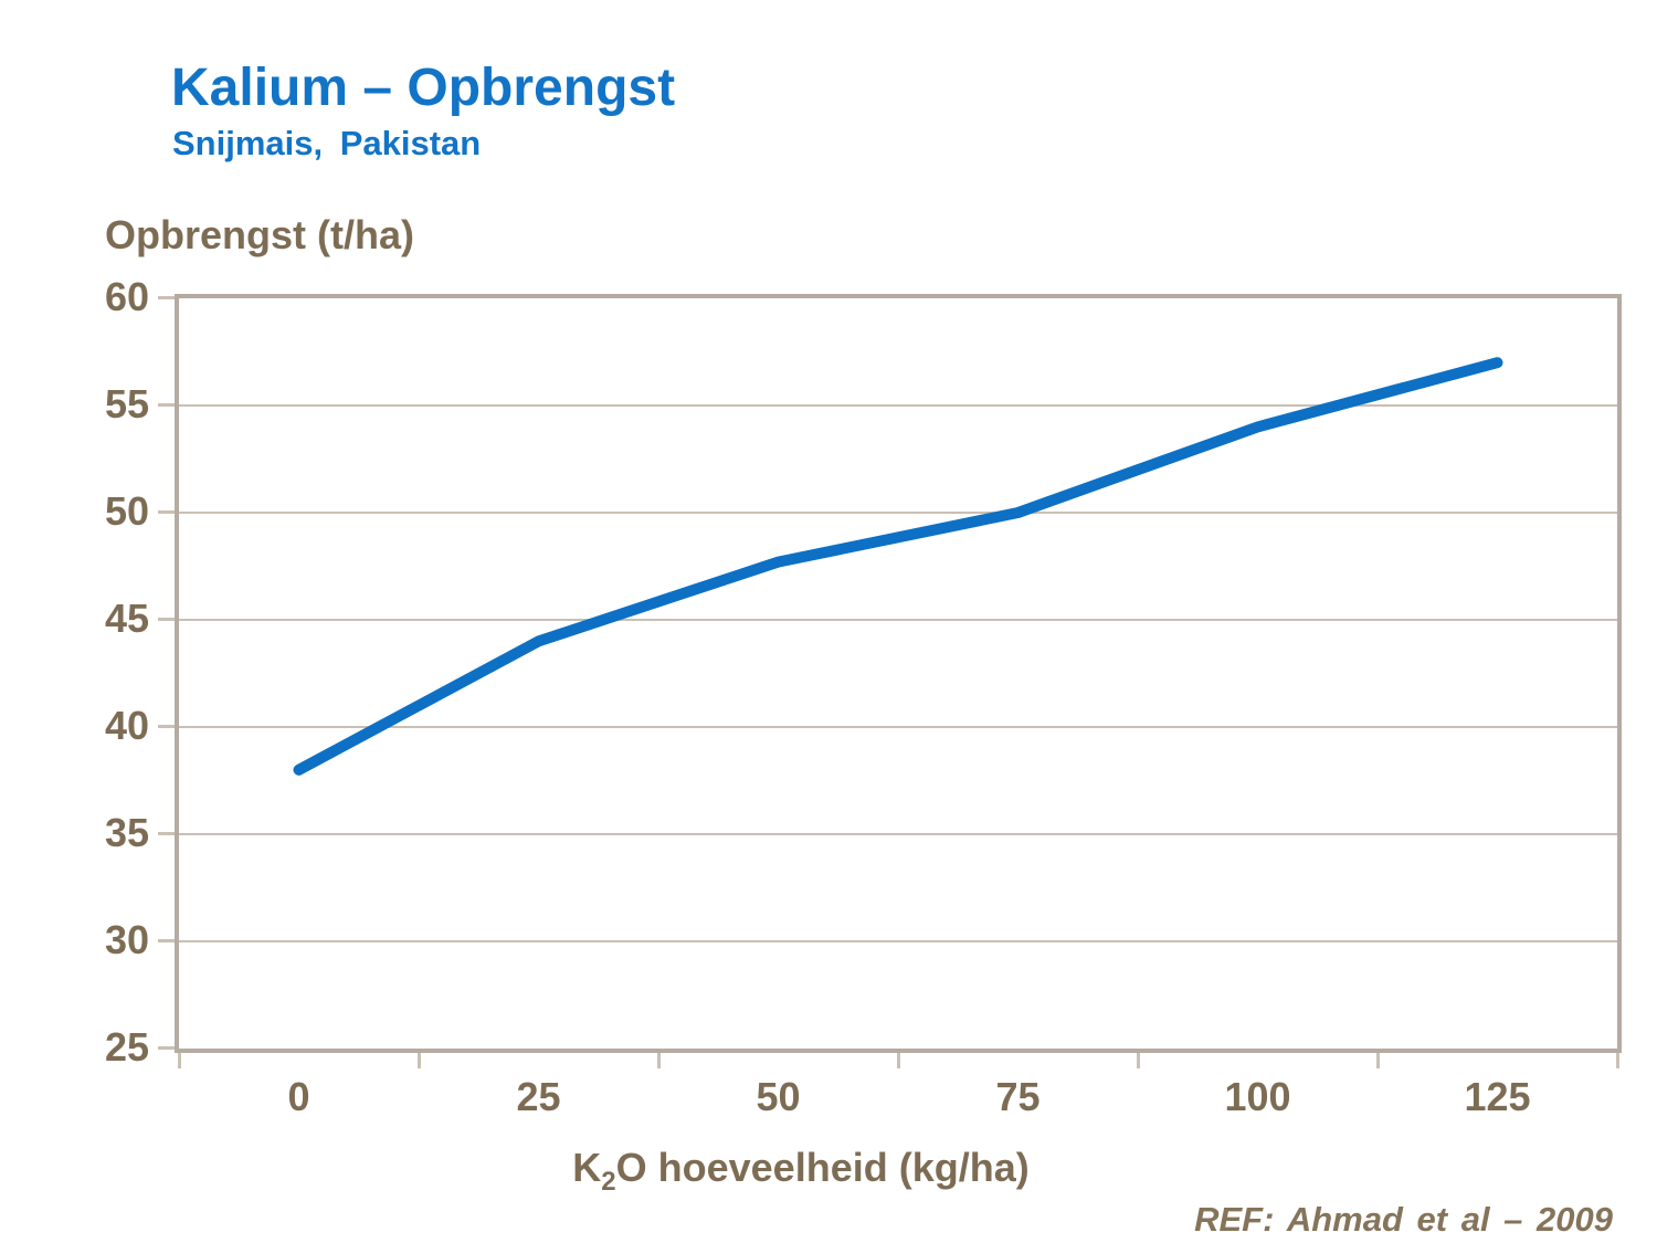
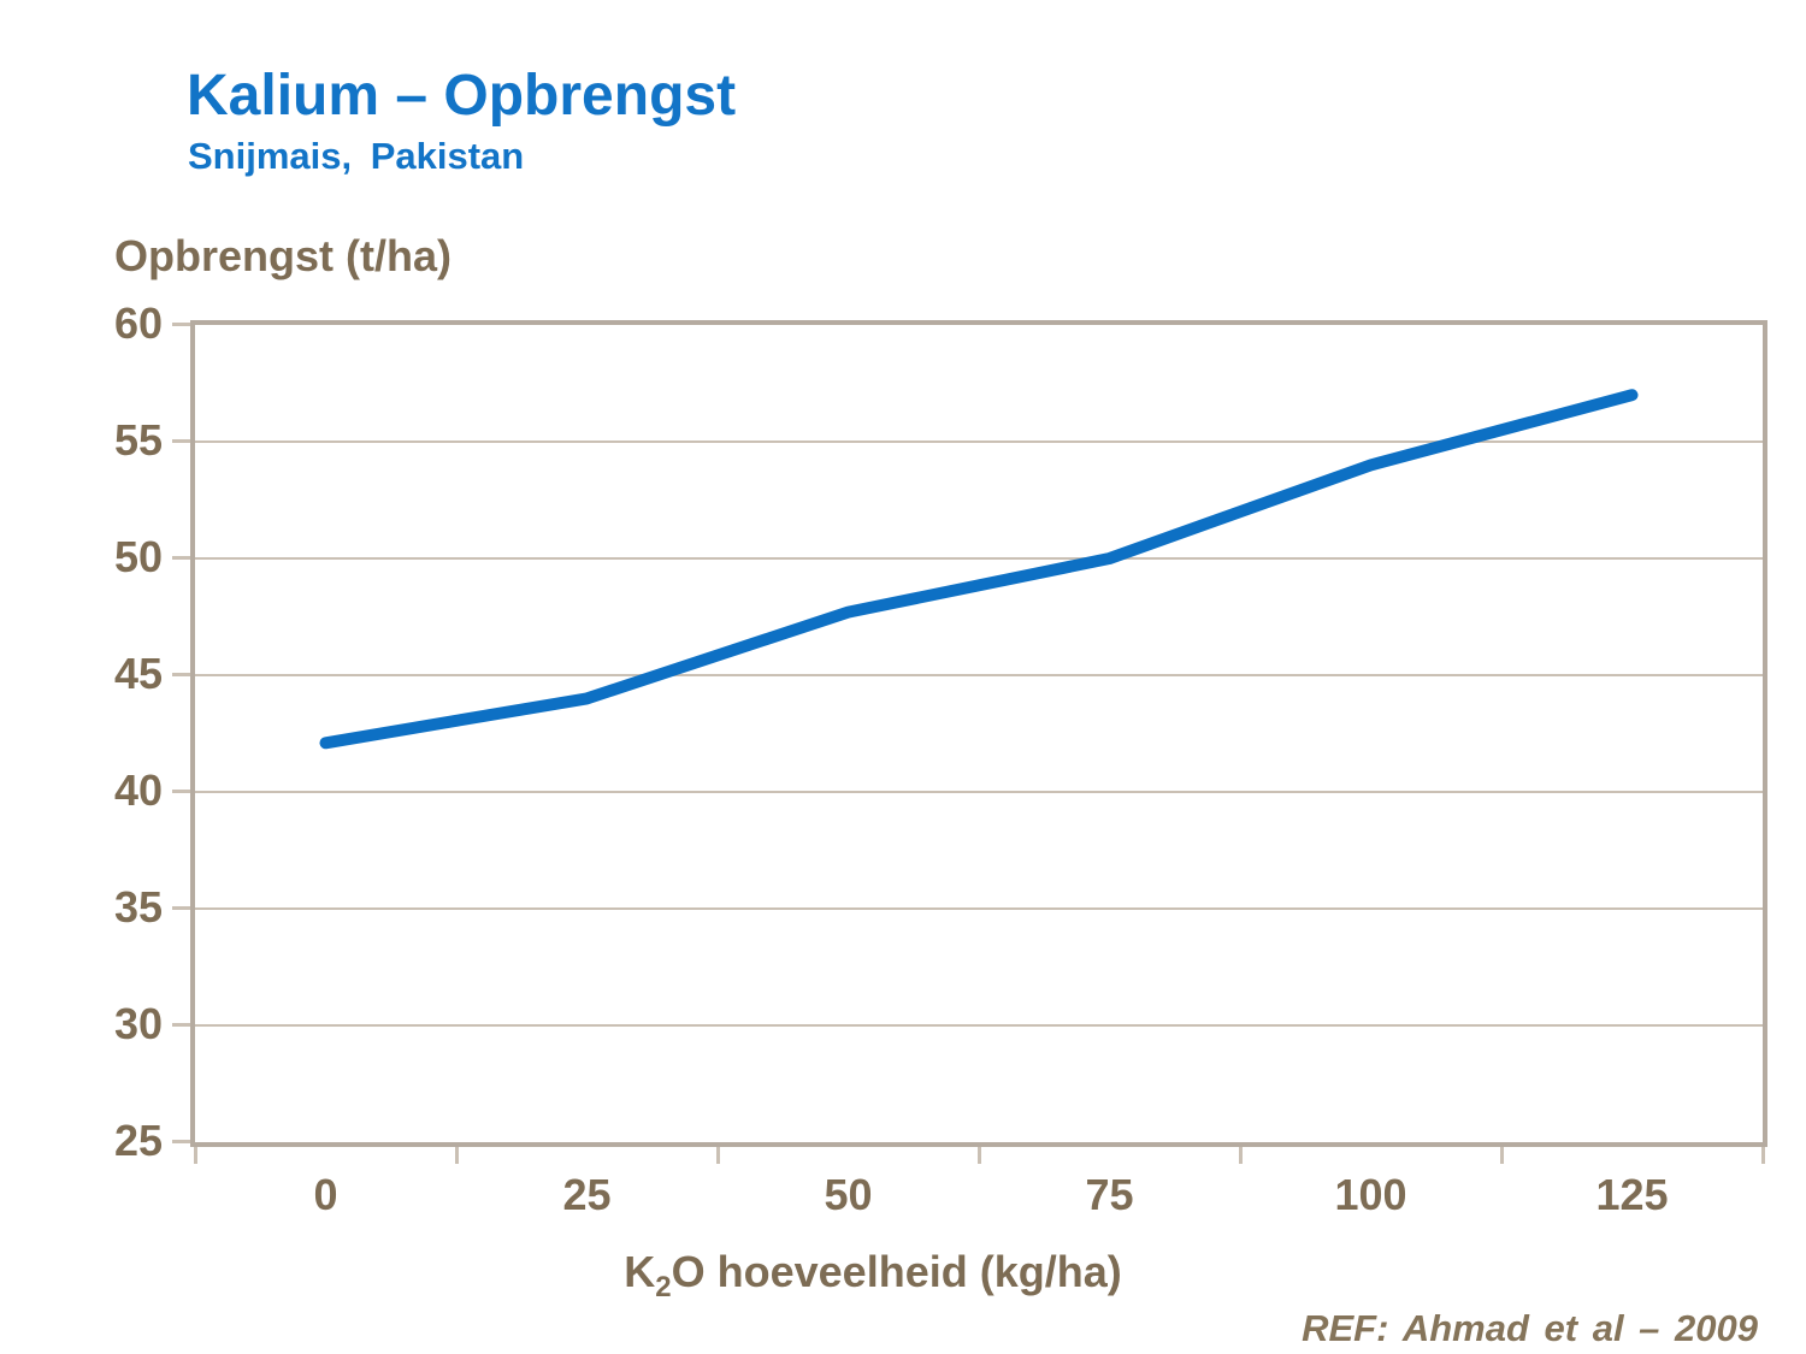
0: 38.0 -> 42.1
